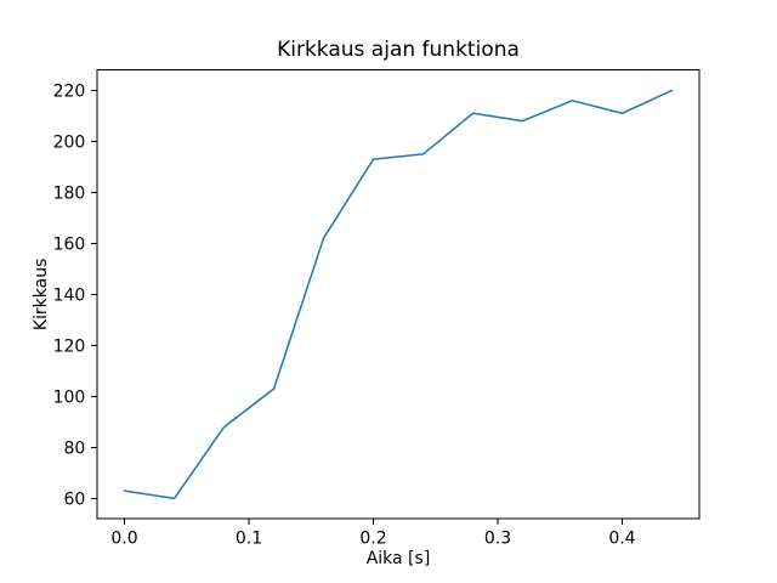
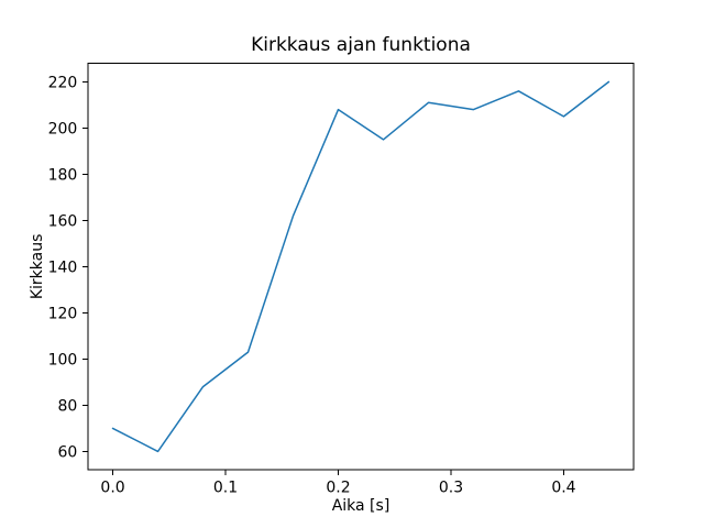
0.0: 63 -> 70
0.2: 193 -> 208
0.4: 211 -> 205
